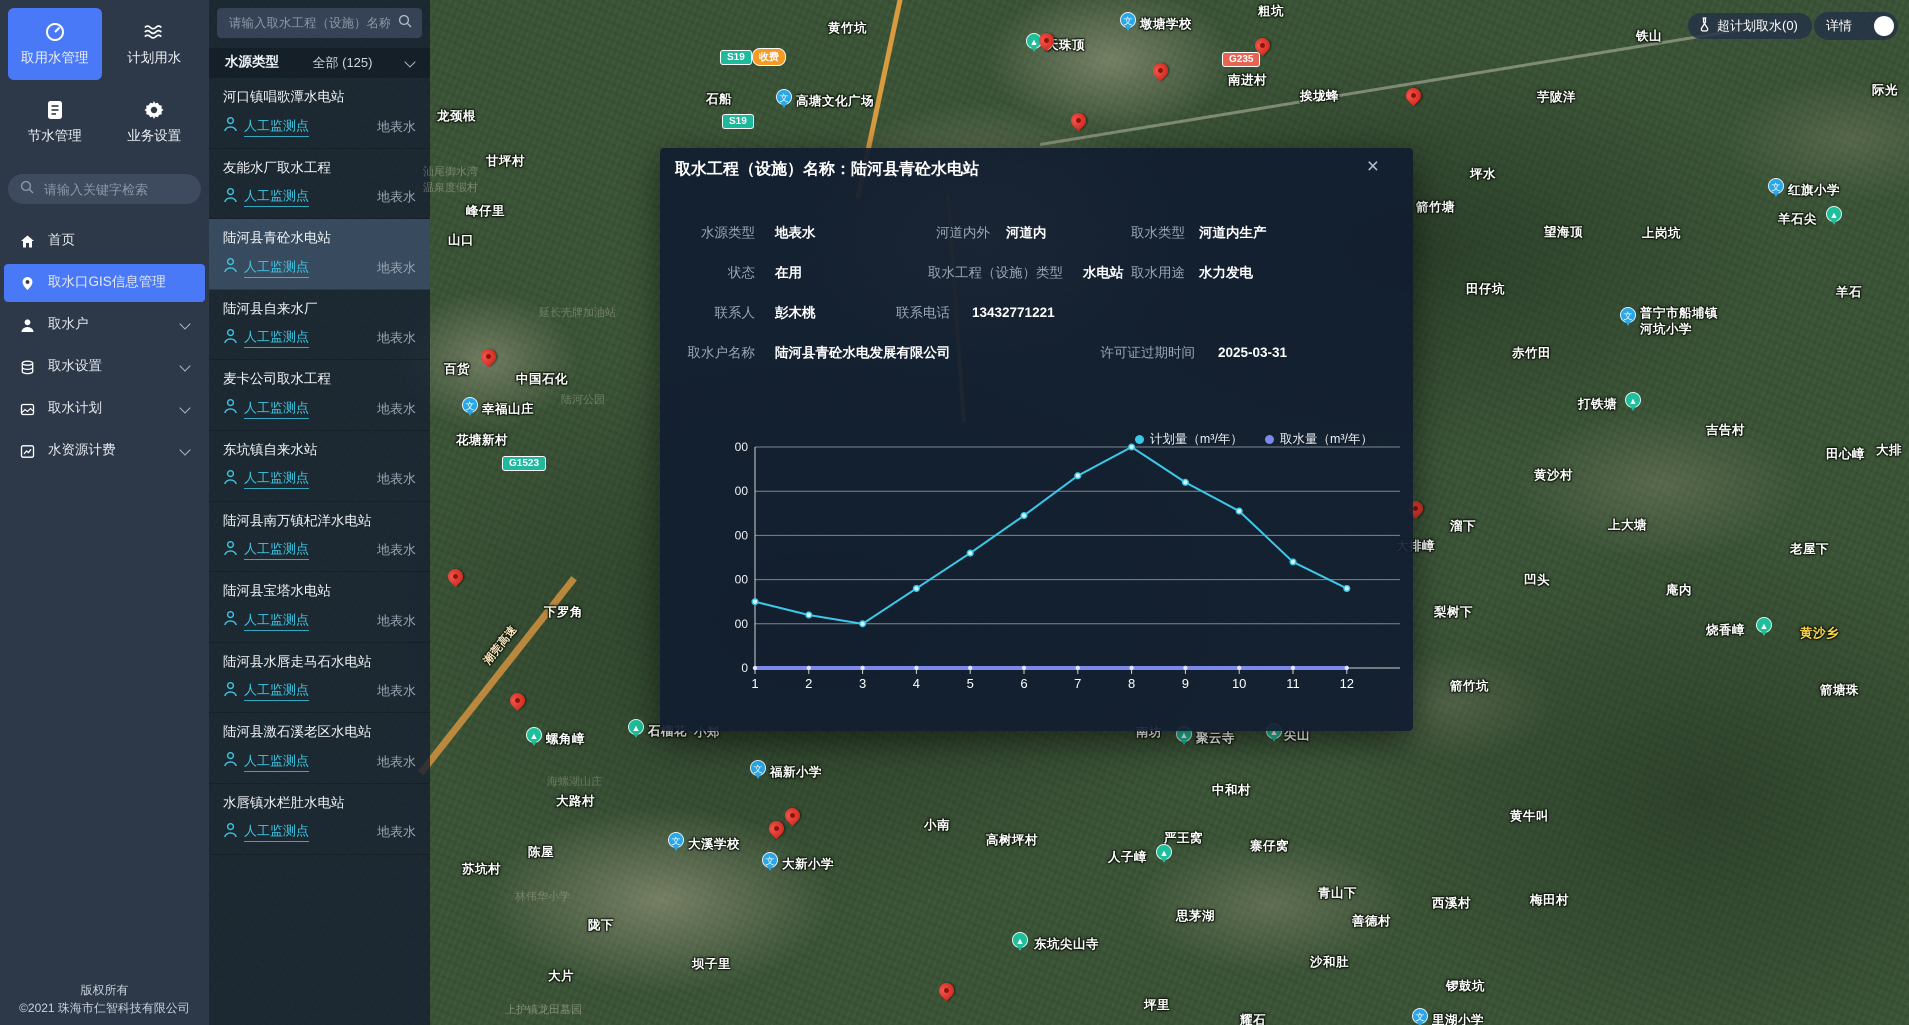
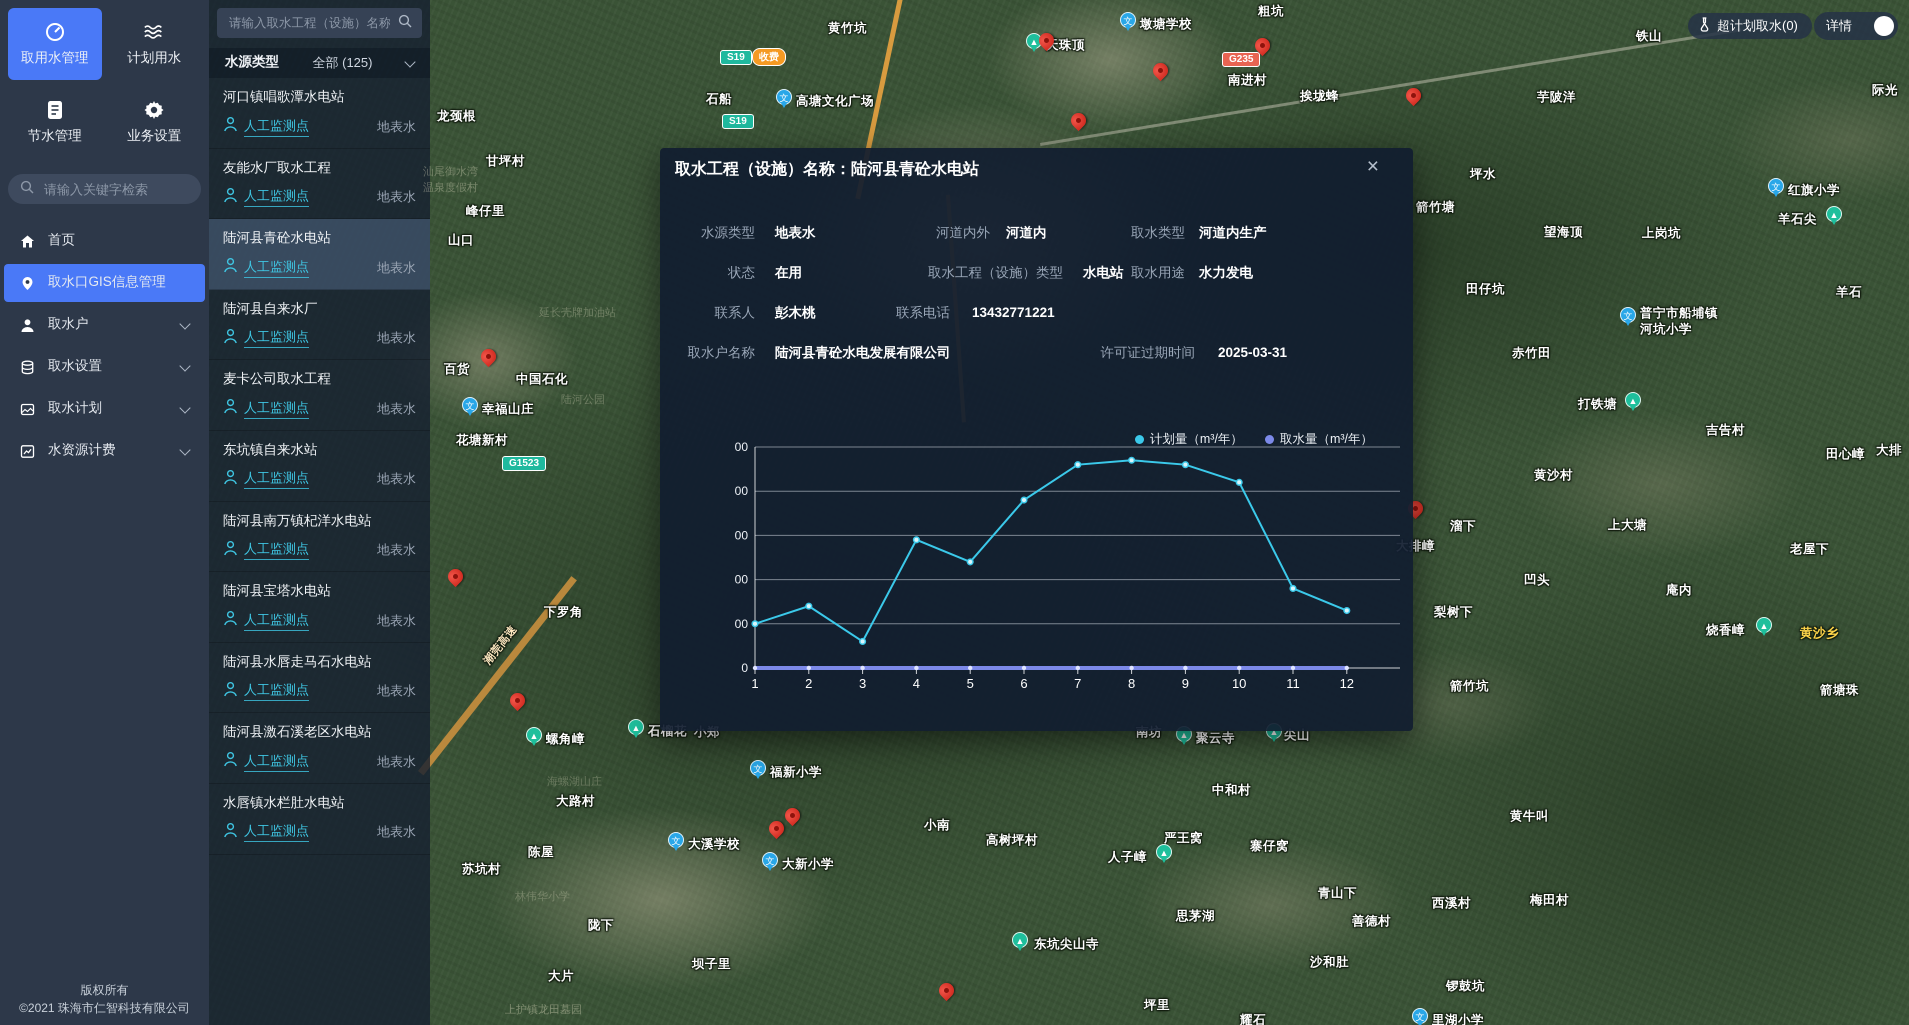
计划量（m³/年）/1: 1500000 -> 1000000
计划量（m³/年）/2: 1200000 -> 1400000
计划量（m³/年）/3: 1000000 -> 600000
计划量（m³/年）/4: 1800000 -> 2900000
计划量（m³/年）/5: 2600000 -> 2400000
计划量（m³/年）/6: 3400000 -> 3800000
计划量（m³/年）/7: 4400000 -> 4600000
计划量（m³/年）/8: 5000000 -> 4700000
计划量（m³/年）/9: 4200000 -> 4600000
计划量（m³/年）/10: 3600000 -> 4200000
计划量（m³/年）/11: 2400000 -> 1800000
计划量（m³/年）/12: 1800000 -> 1300000
